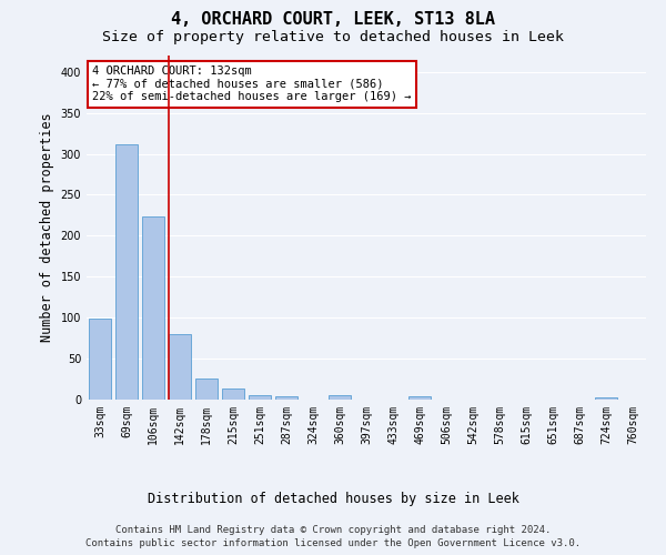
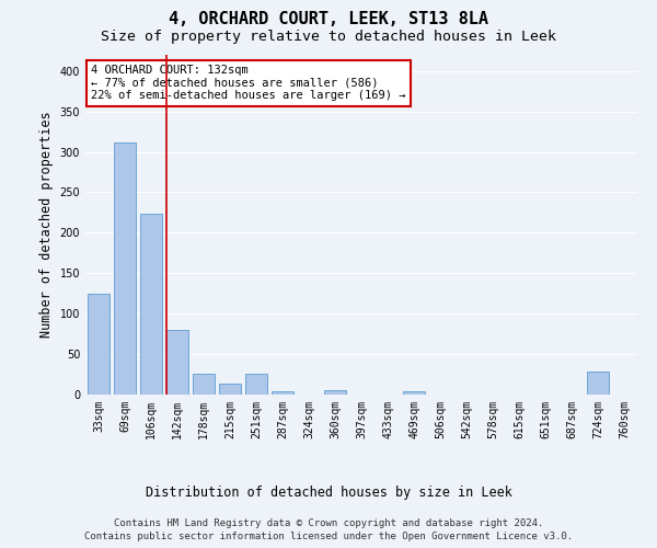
33sqm: 99 -> 124
251sqm: 5 -> 26
724sqm: 3 -> 28
